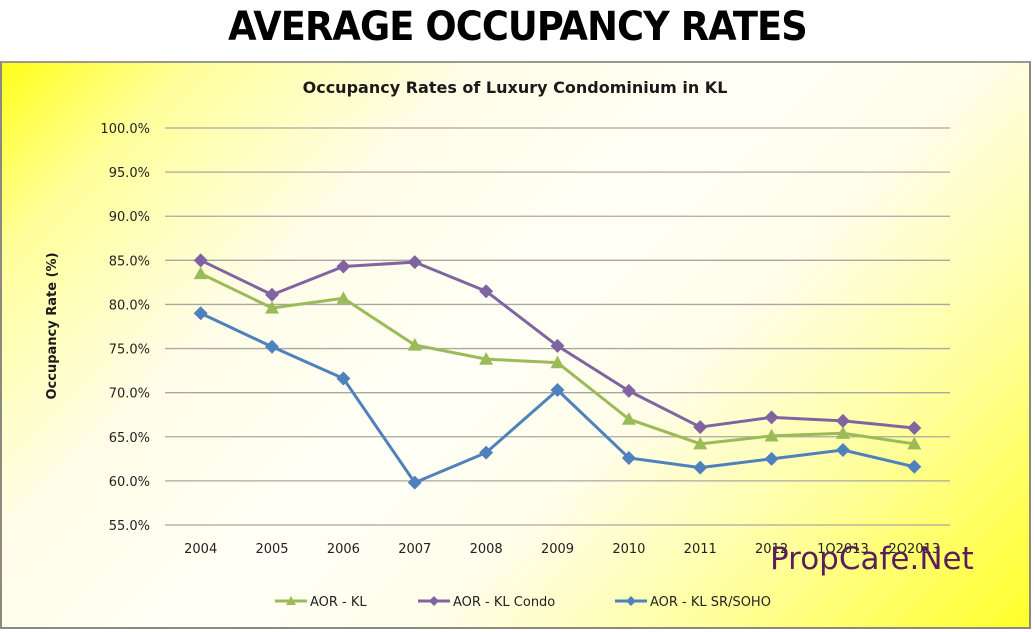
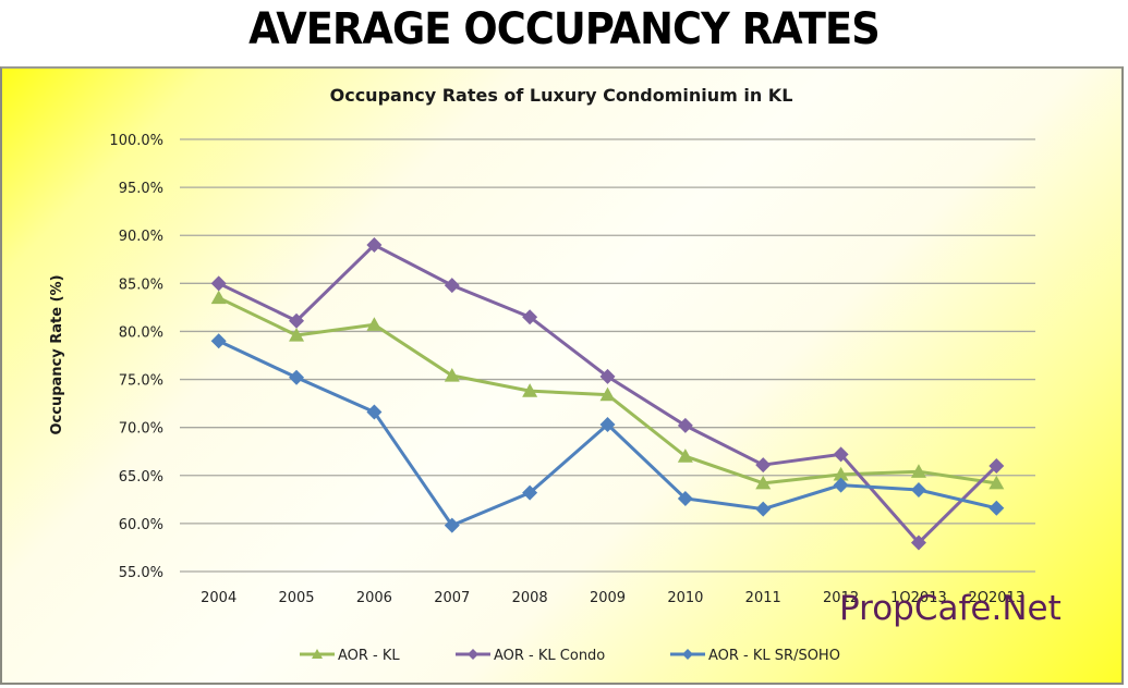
AOR - KL Condo/2006: 84% -> 89%
AOR - KL SR/SOHO/2012: 62% -> 64%
AOR - KL Condo/1Q2013: 67% -> 58%
